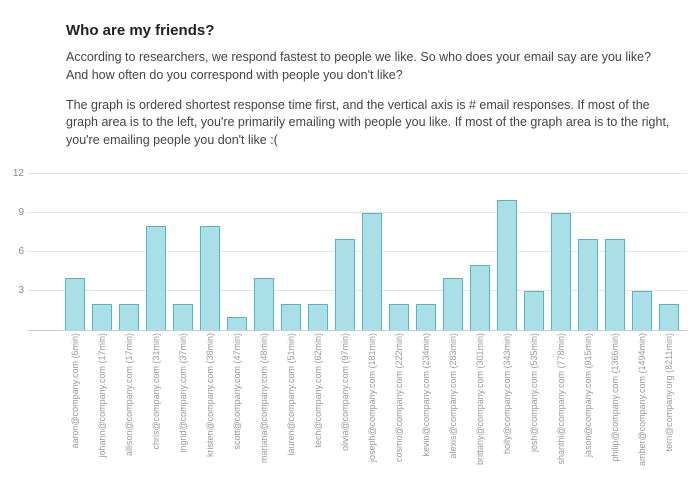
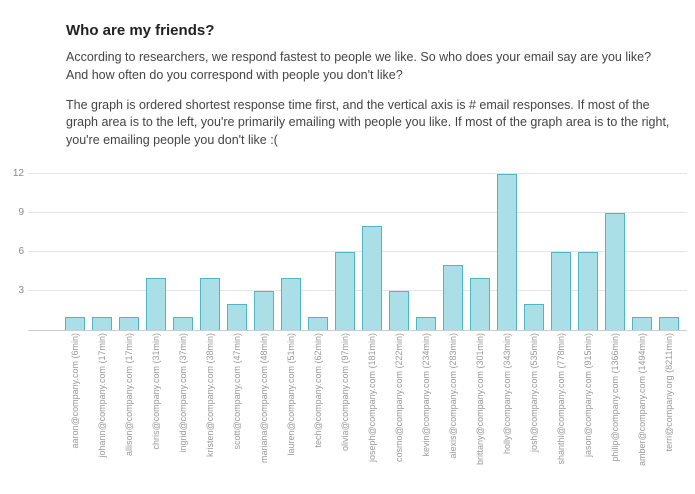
aaron@company.com (6min): 4 -> 1
johann@company.com (17min): 2 -> 1
allison@company.com (17min): 2 -> 1
chris@company.com (31min): 8 -> 4
ingrid@company.com (37min): 2 -> 1
kristen@company.com (38min): 8 -> 4
scott@company.com (47min): 1 -> 2
mariana@company.com (48min): 4 -> 3
lauren@company.com (51min): 2 -> 4
tech@company.com (62min): 2 -> 1
olivia@company.com (97min): 7 -> 6
joseph@company.com (181min): 9 -> 8
cosmo@company.com (222min): 2 -> 3
kevin@company.com (234min): 2 -> 1
alexis@company.com (283min): 4 -> 5
brittany@company.com (301min): 5 -> 4
holly@company.com (343min): 10 -> 12
josh@company.com (535min): 3 -> 2
shanthi@company.com (778min): 9 -> 6
jason@company.com (915min): 7 -> 6
philip@company.com (1366min): 7 -> 9
amber@company.com (1494min): 3 -> 1
terri@company.org (8211min): 2 -> 1
